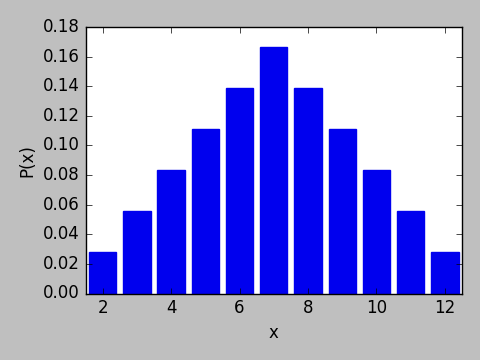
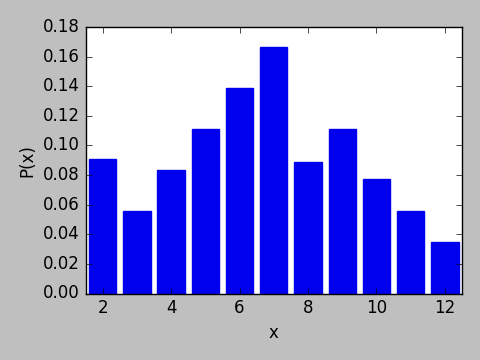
2: 0.028 -> 0.091
8: 0.139 -> 0.089
10: 0.083 -> 0.077
12: 0.028 -> 0.035
